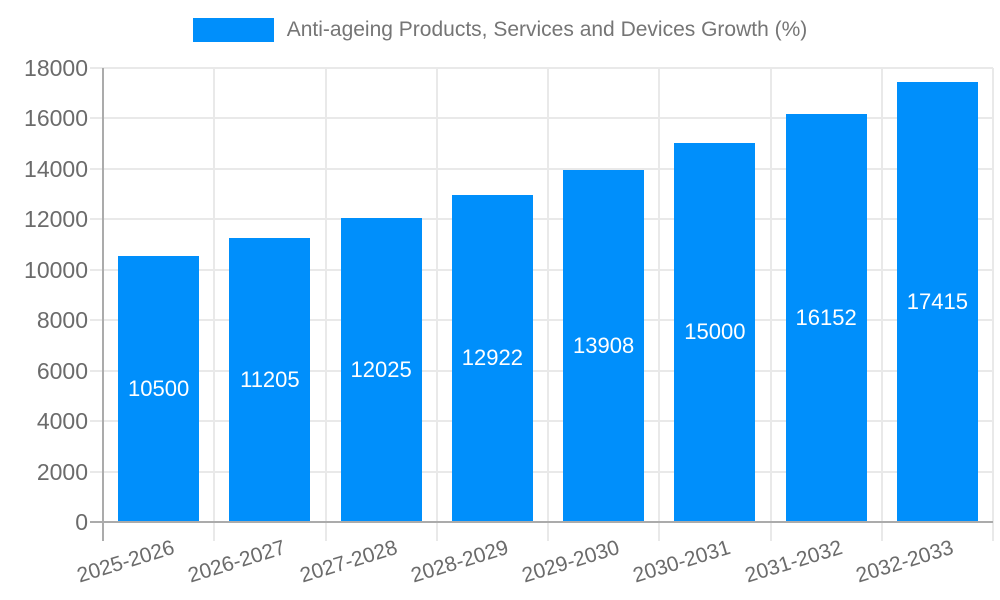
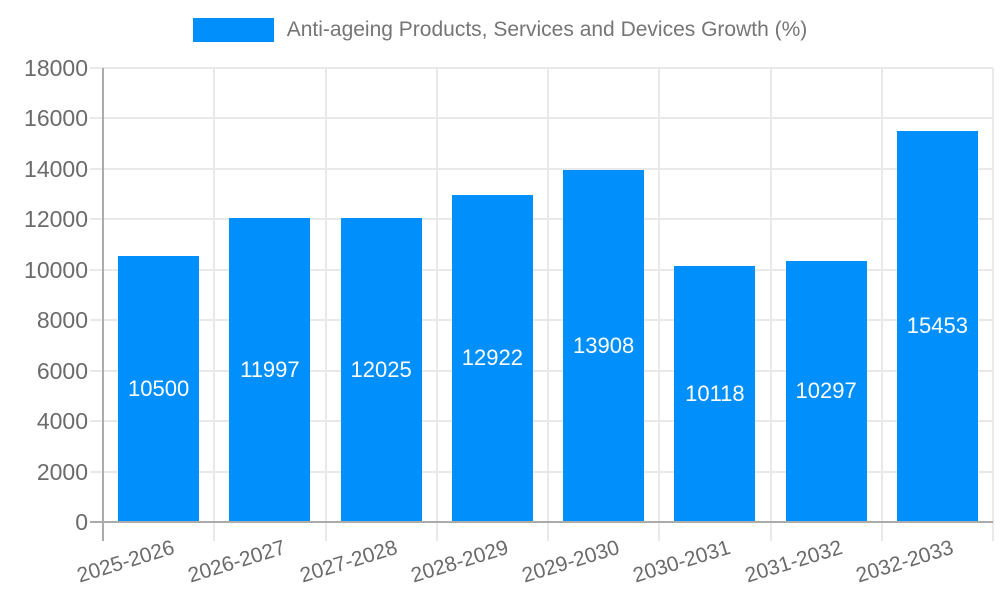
2026-2027: 11205 -> 11997
2030-2031: 15000 -> 10118
2031-2032: 16152 -> 10297
2032-2033: 17415 -> 15453
